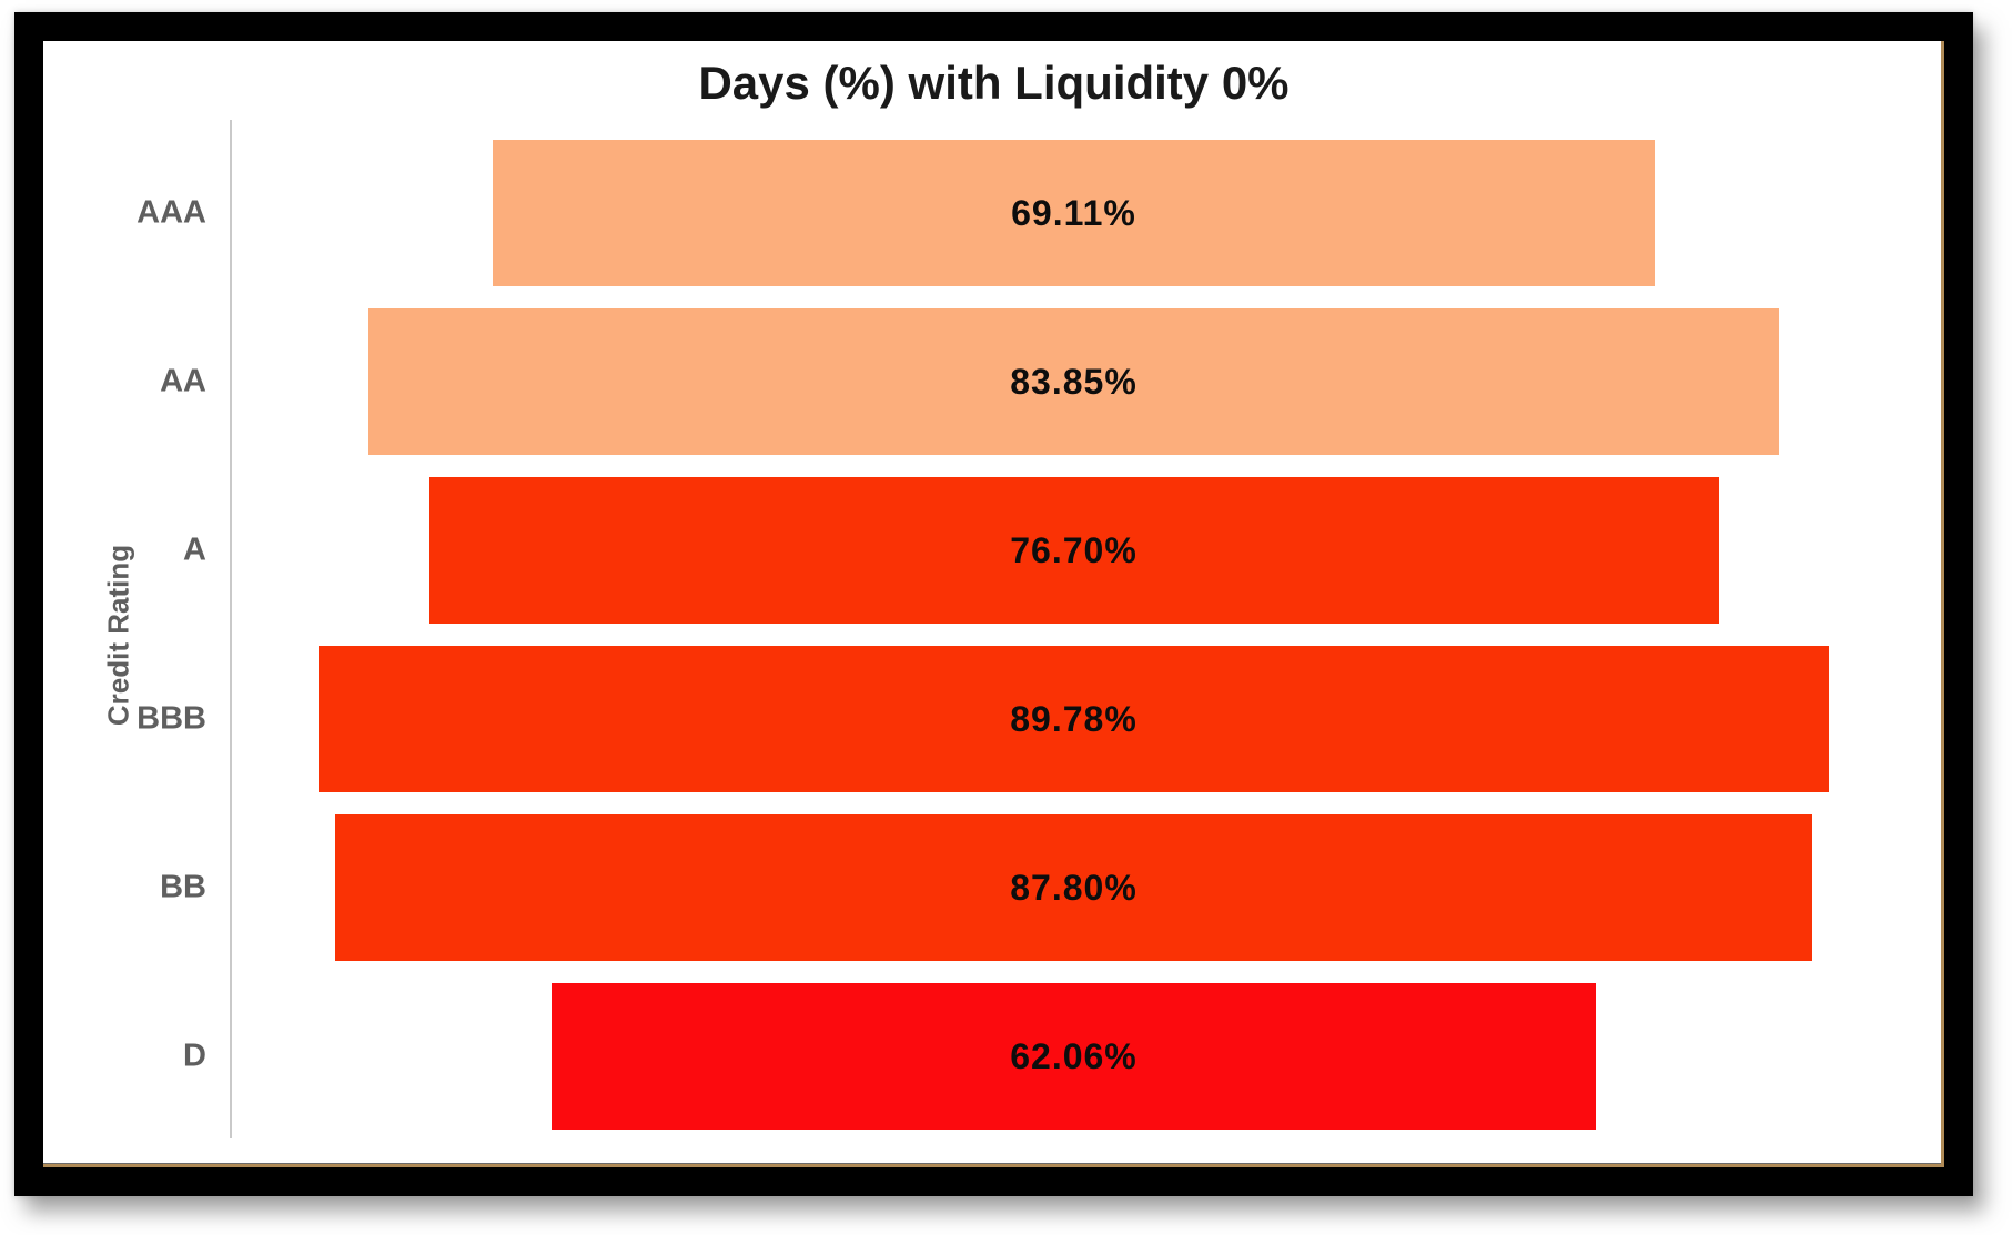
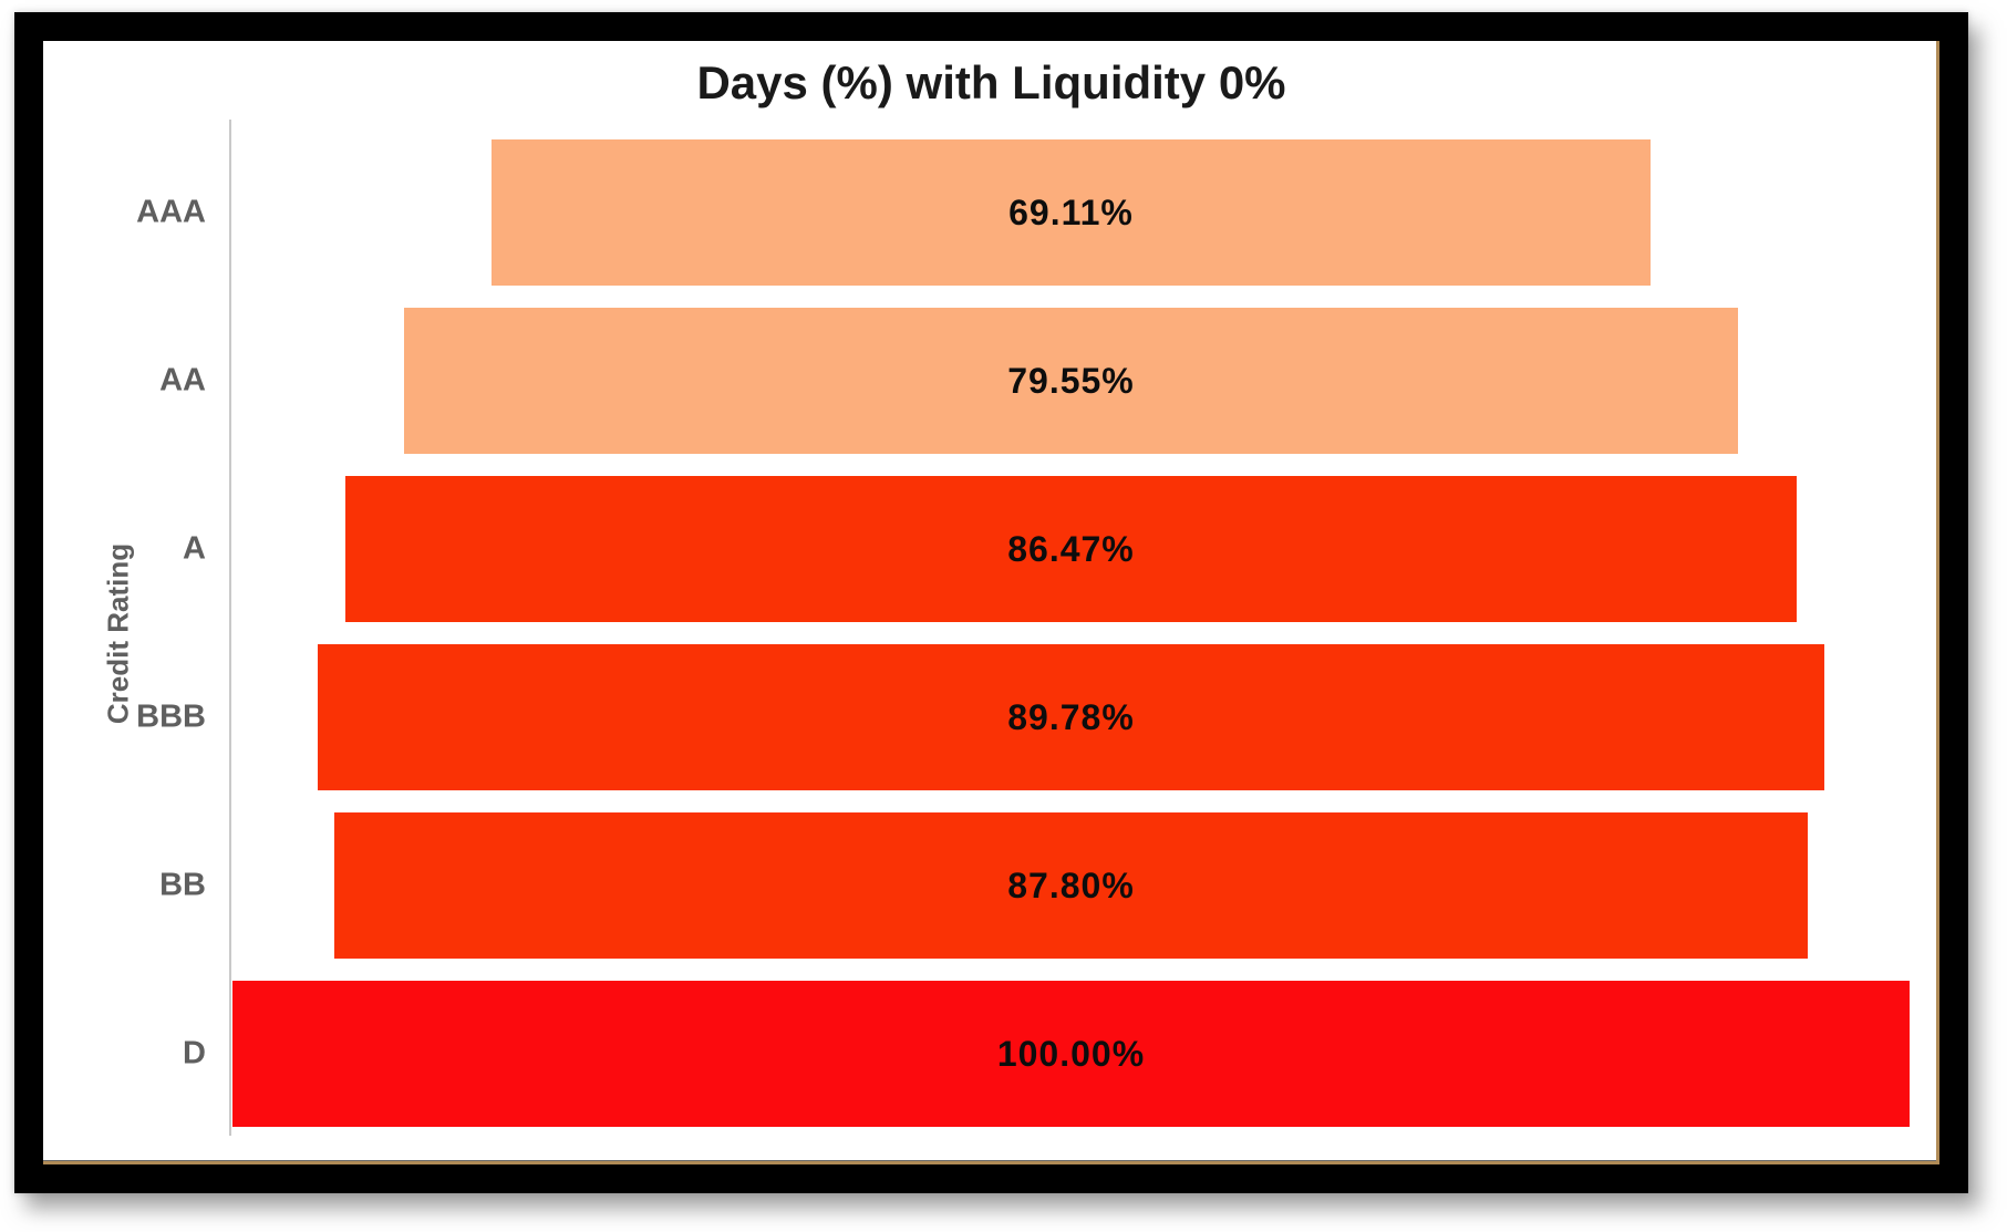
AA: 83.85% -> 79.55%
A: 76.70% -> 86.47%
D: 62.06% -> 100.00%
